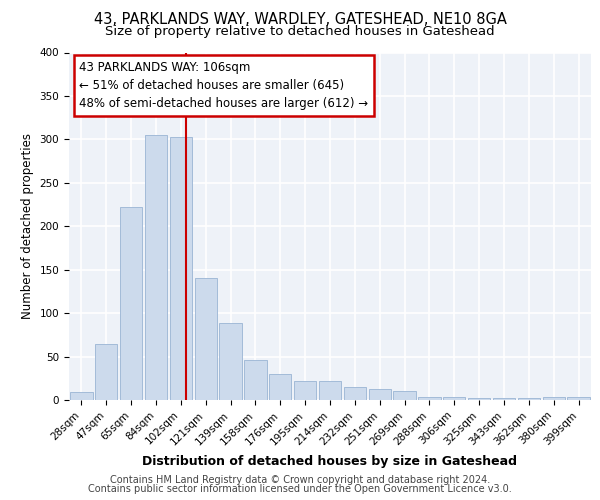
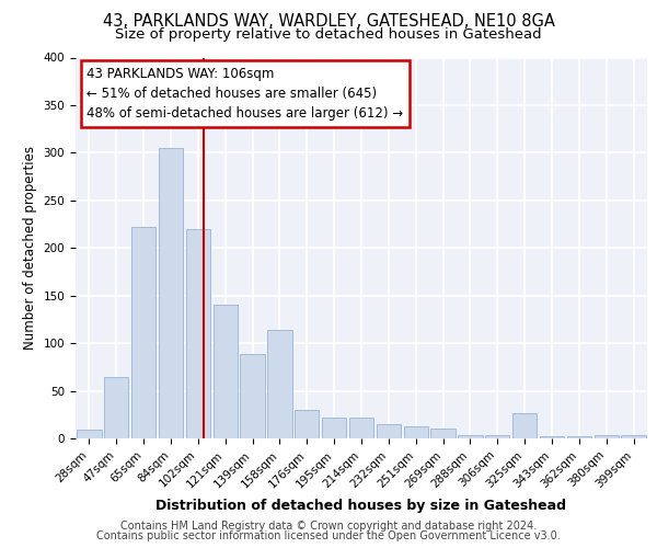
102sqm: 303 -> 220
158sqm: 46 -> 114
325sqm: 2 -> 26
